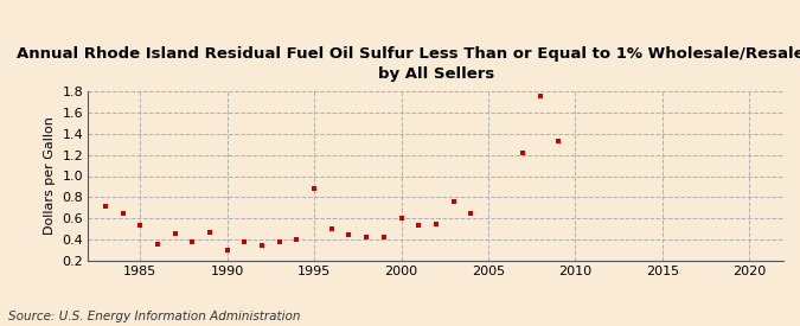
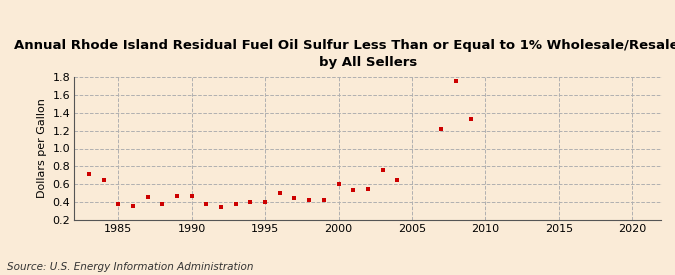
1985: 0.54 -> 0.38
1990: 0.30 -> 0.47
1995: 0.88 -> 0.40
